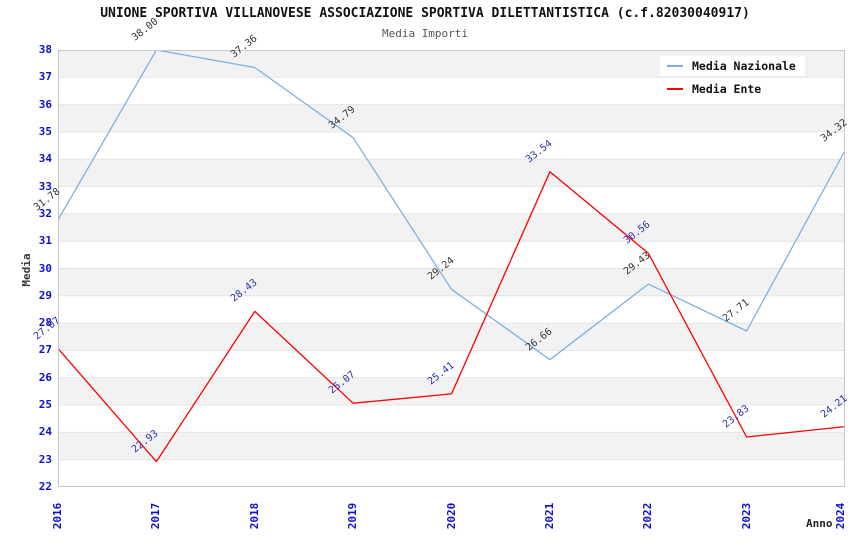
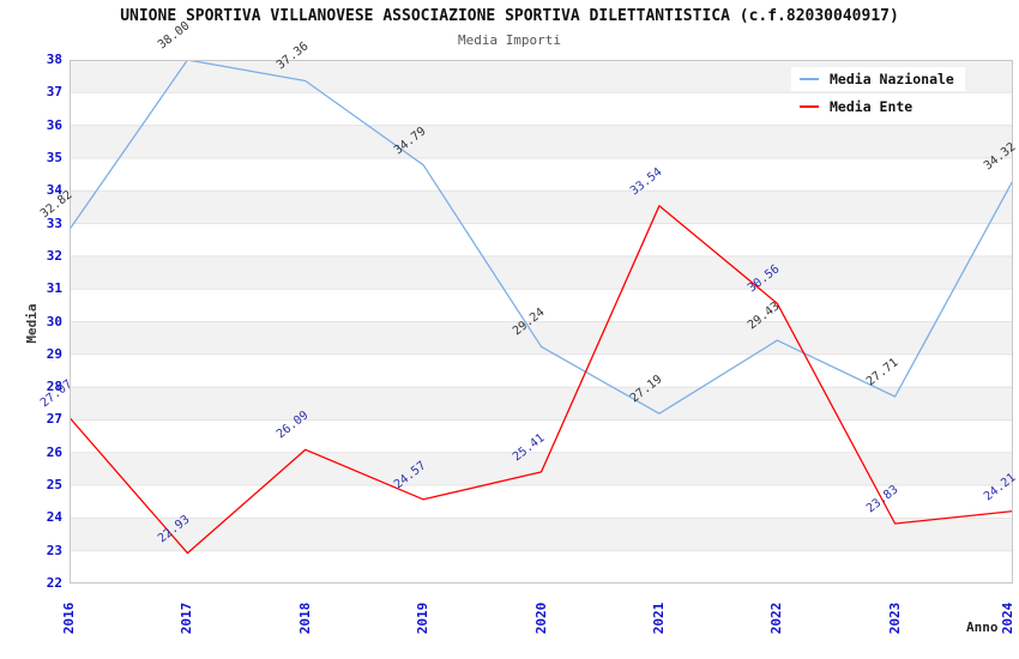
Media Nazionale/2016: 31.78 -> 32.82
Media Ente/2018: 28.43 -> 26.09
Media Ente/2019: 25.07 -> 24.57
Media Nazionale/2021: 26.66 -> 27.19
